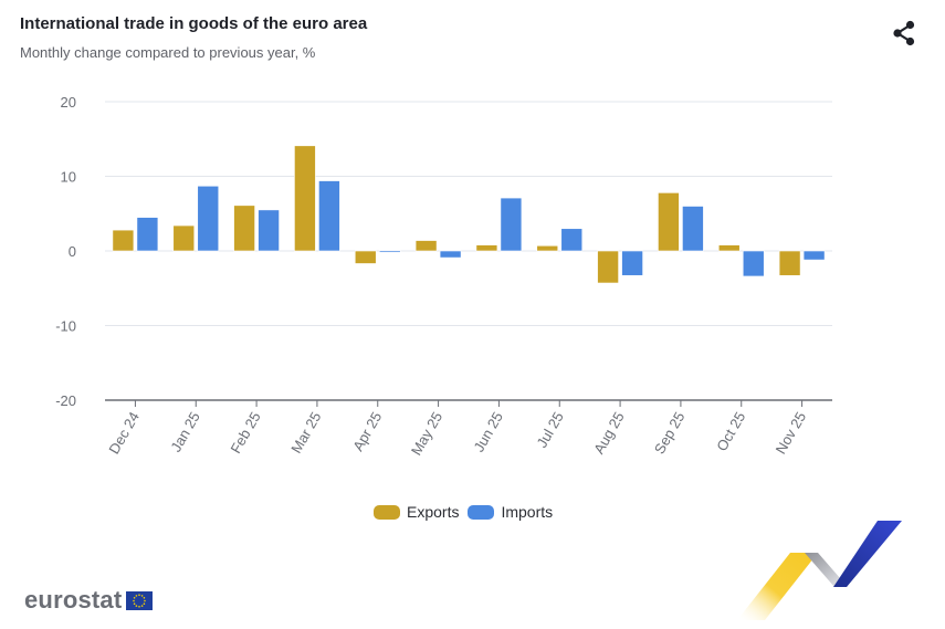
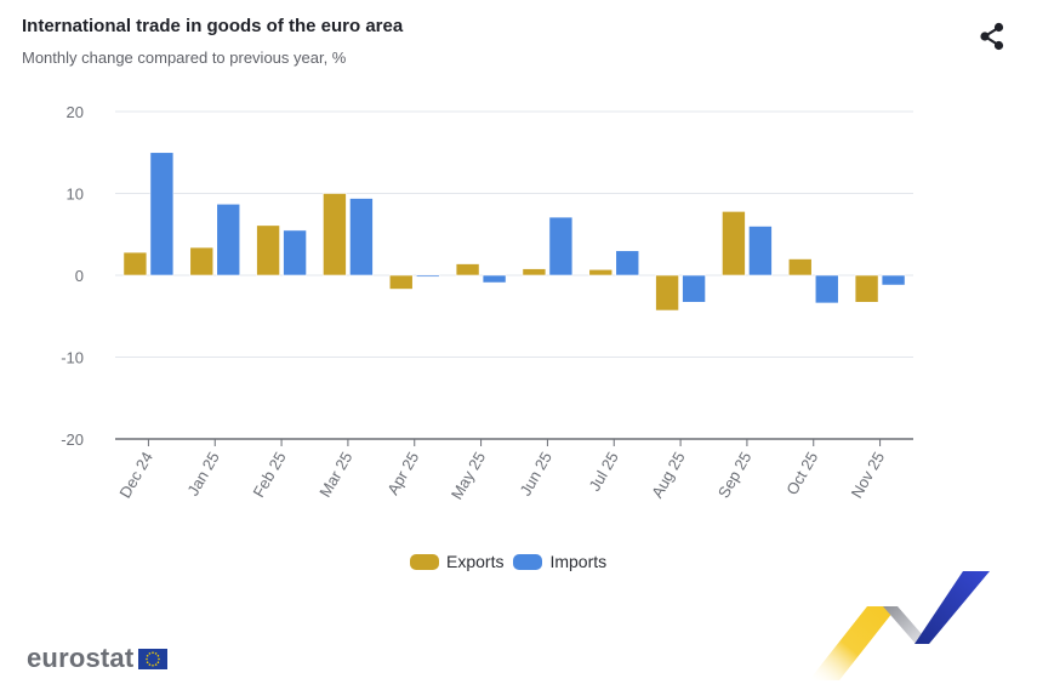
Imports/Dec 24: 4 -> 15
Exports/Mar 25: 14 -> 10
Exports/Oct 25: 1 -> 2
